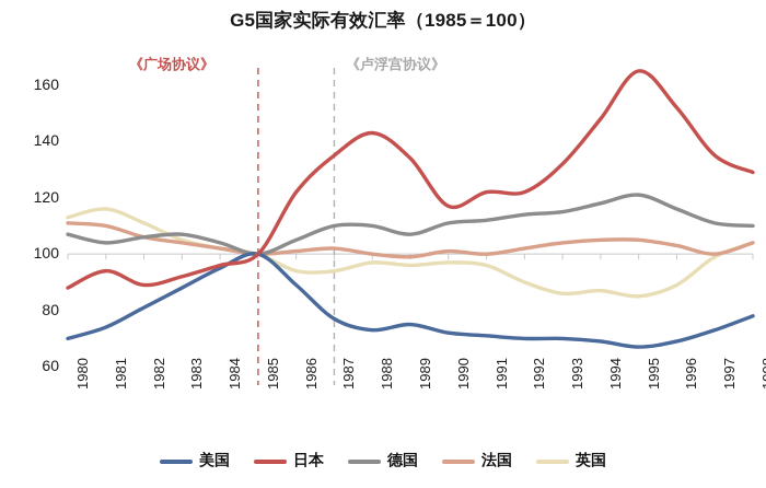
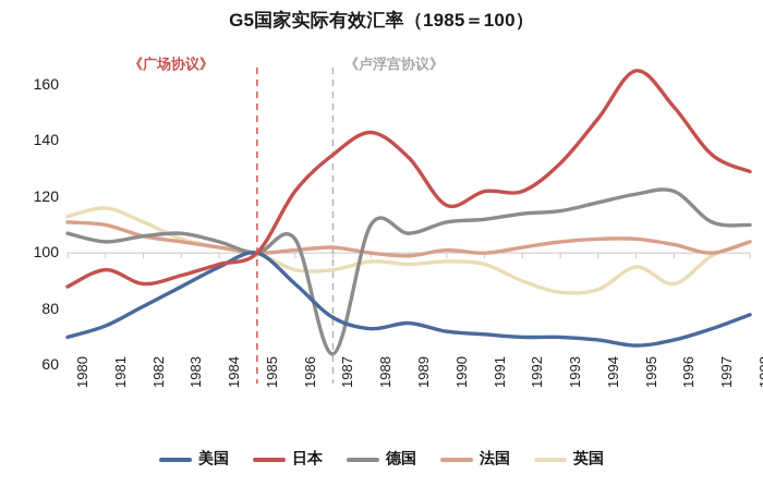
德国/1987: 110 -> 64
英国/1995: 85 -> 95
德国/1996: 116 -> 122
